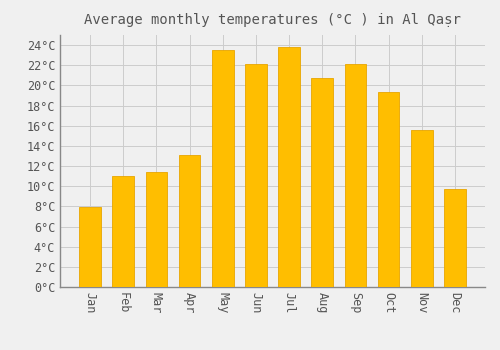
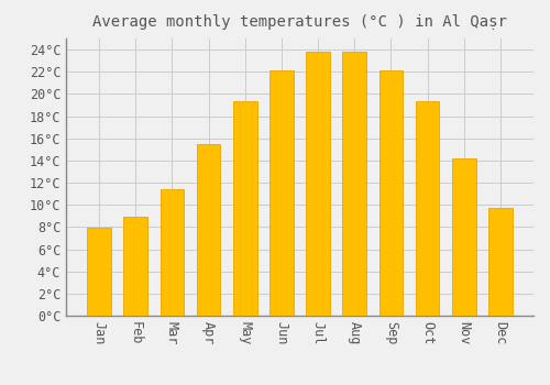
Feb: 11.0°C -> 8.9°C
Apr: 13.1°C -> 15.5°C
May: 23.5°C -> 19.3°C
Aug: 20.7°C -> 23.8°C
Nov: 15.6°C -> 14.2°C
